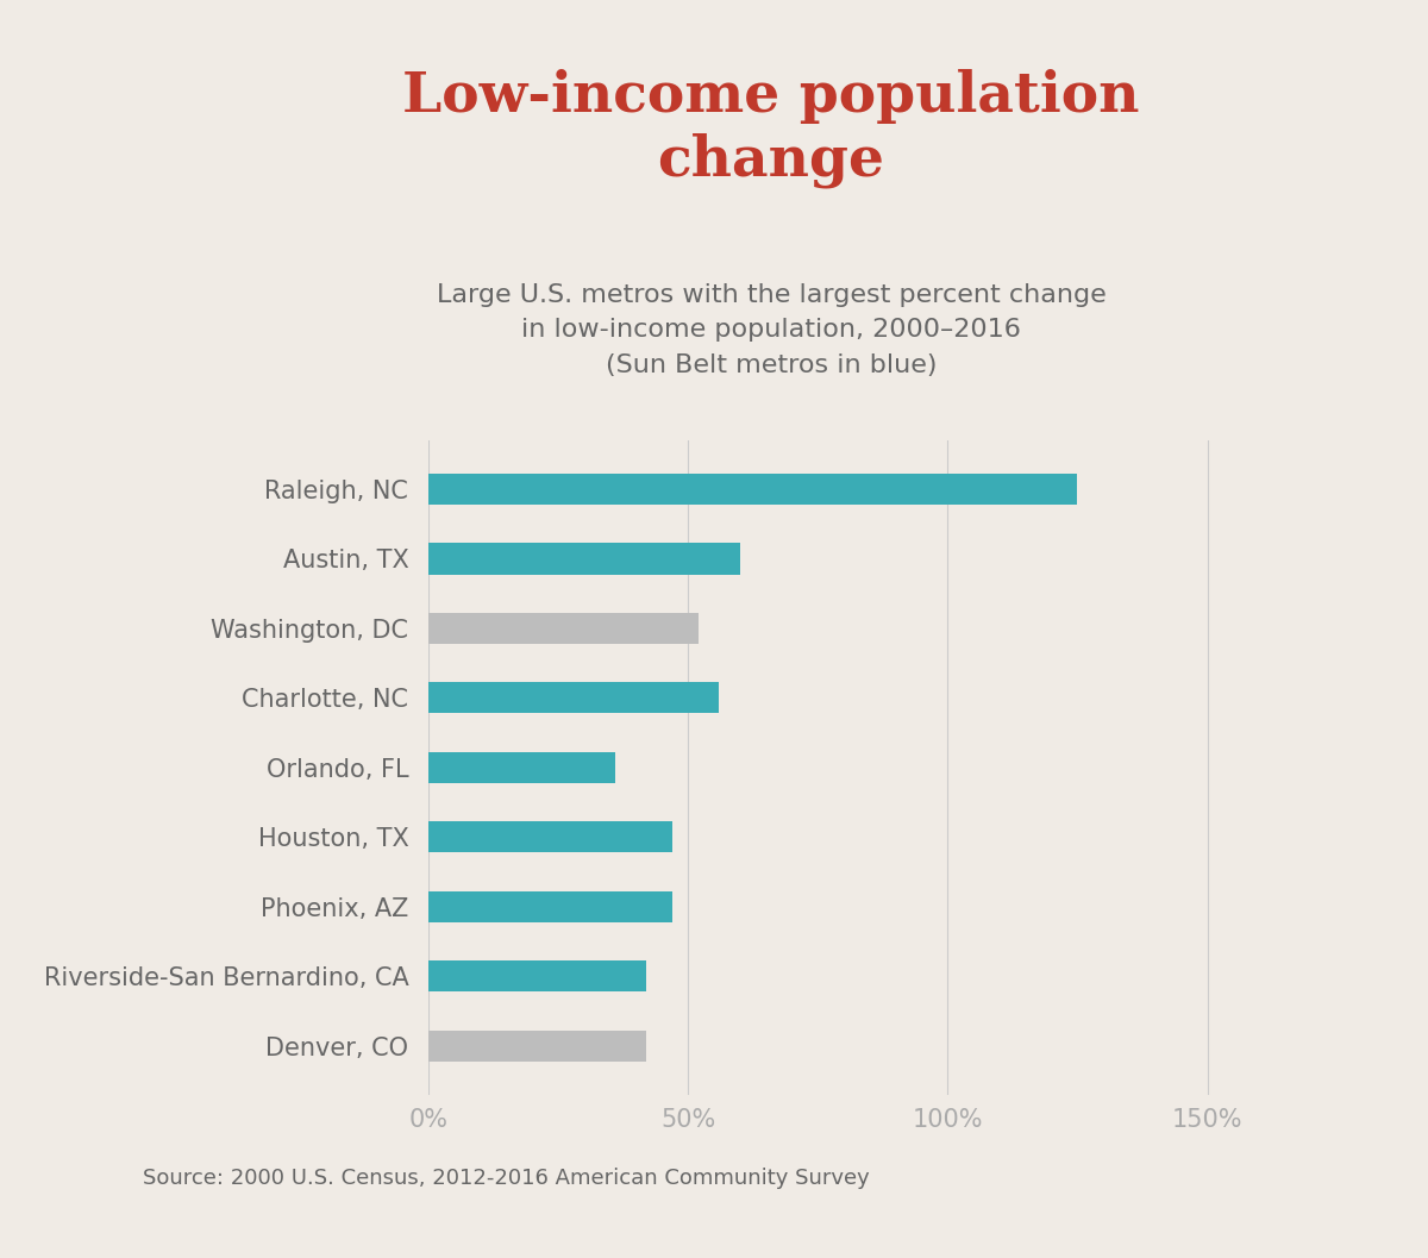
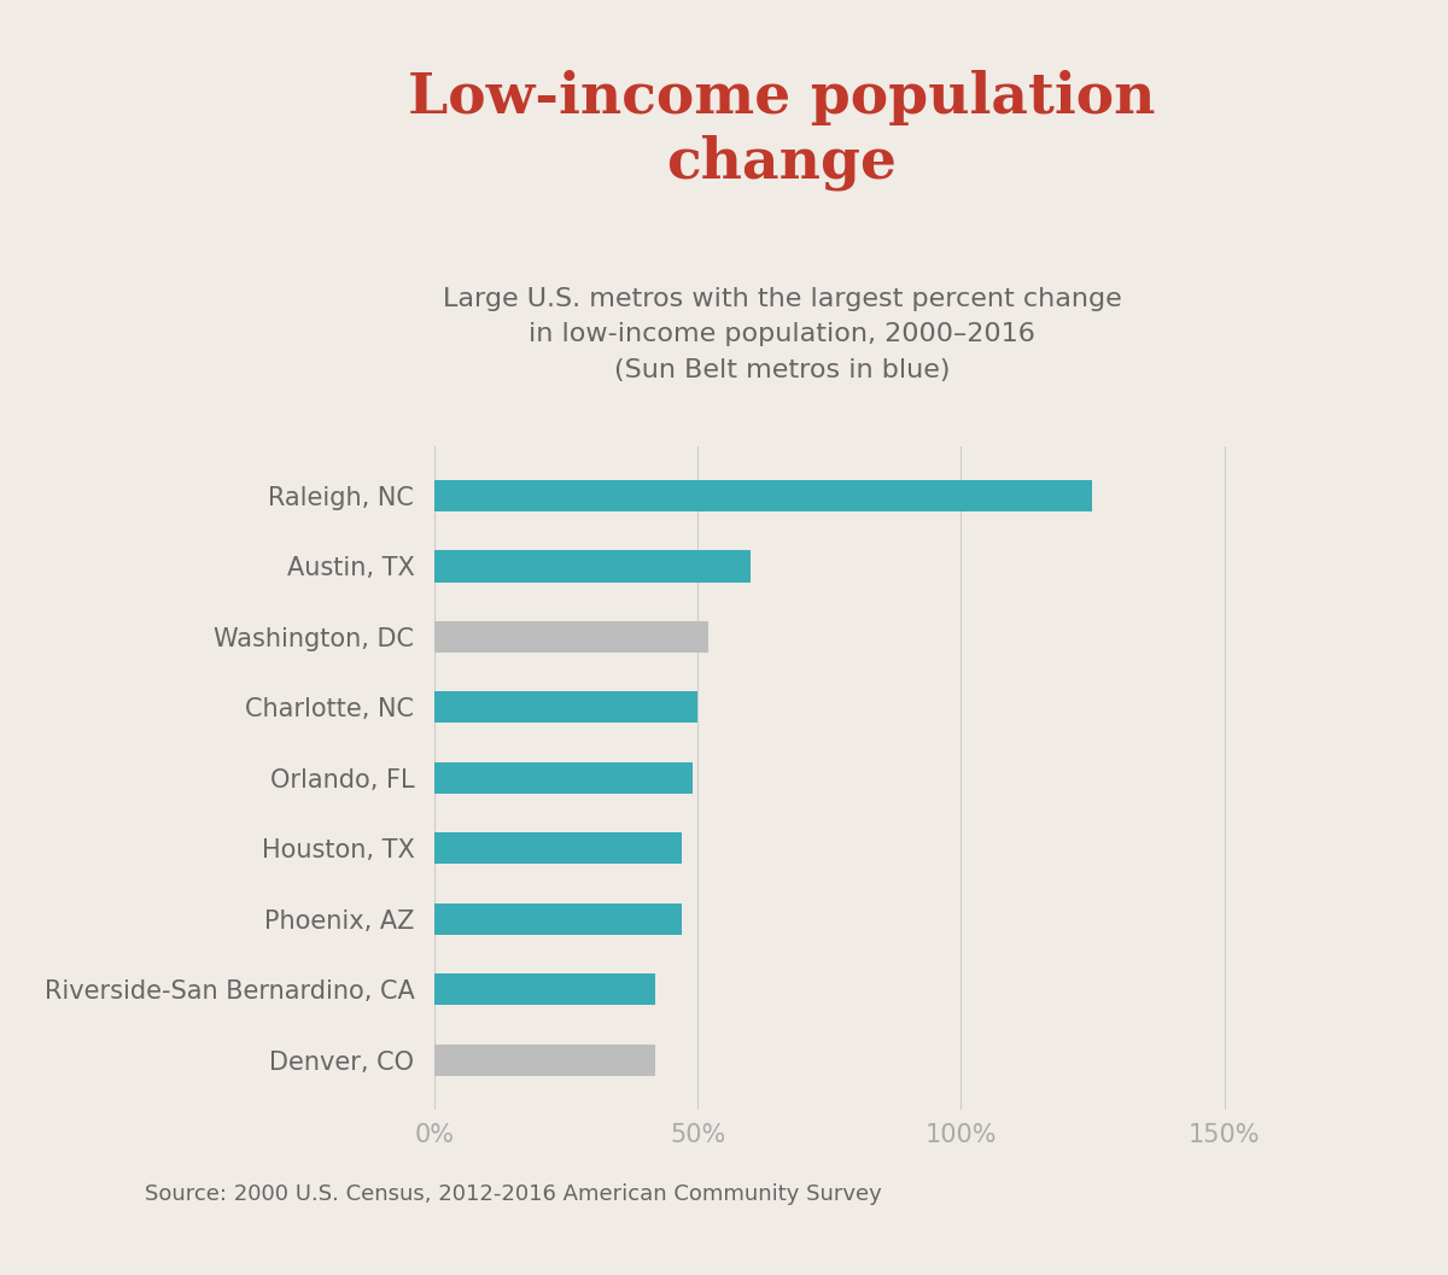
Charlotte, NC: 56% -> 50%
Orlando, FL: 36% -> 49%
